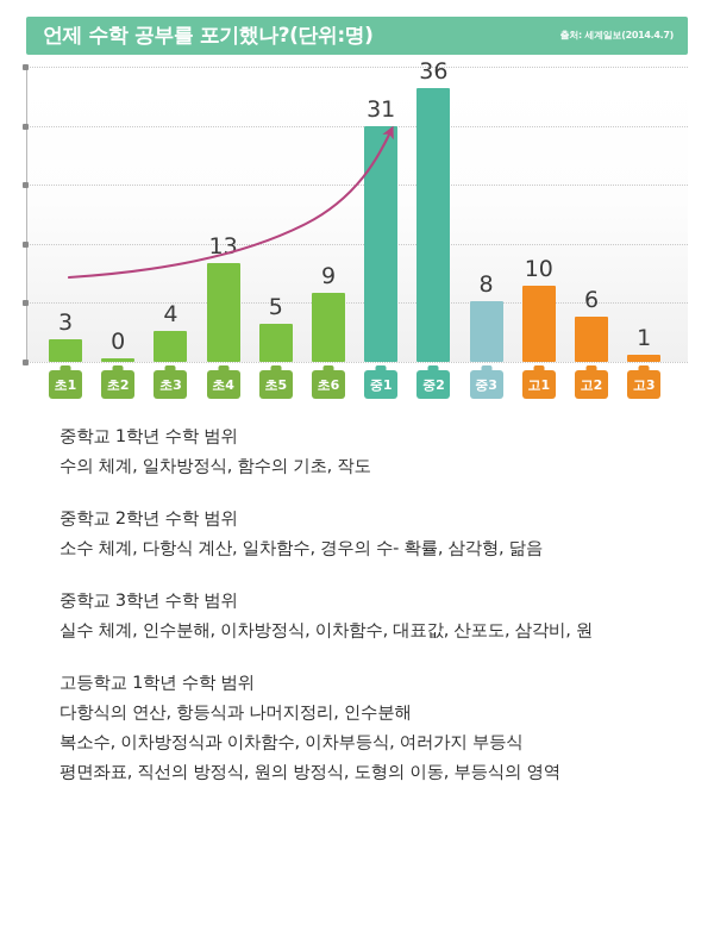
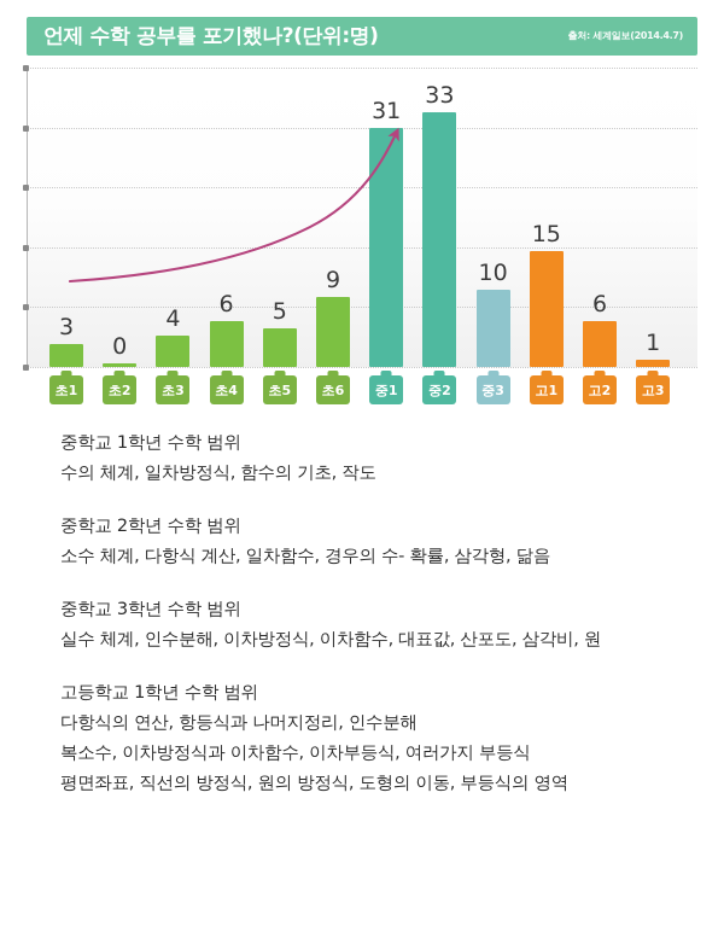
초4: 13 -> 6
중2: 36 -> 33
중3: 8 -> 10
고1: 10 -> 15
